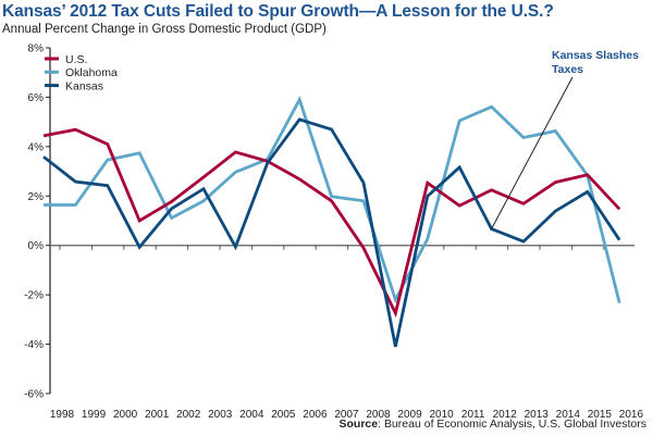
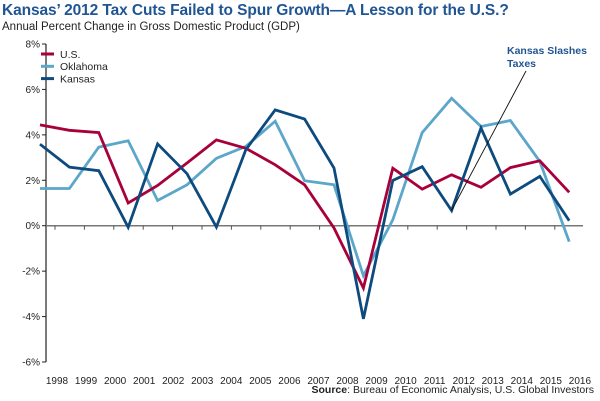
U.S./1999: 4.7% -> 4.2%
Kansas/2002: 1.5% -> 3.6%
Oklahoma/2006: 5.9% -> 4.6%
Oklahoma/2011: 5.0% -> 4.1%
Kansas/2011: 3.2% -> 2.6%
Kansas/2013: 0.2% -> 4.3%
Oklahoma/2016: -2.3% -> -0.7%
